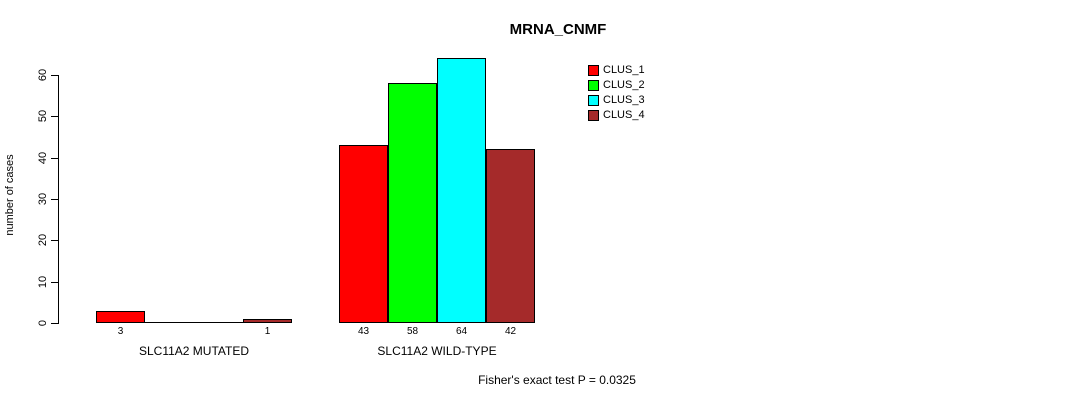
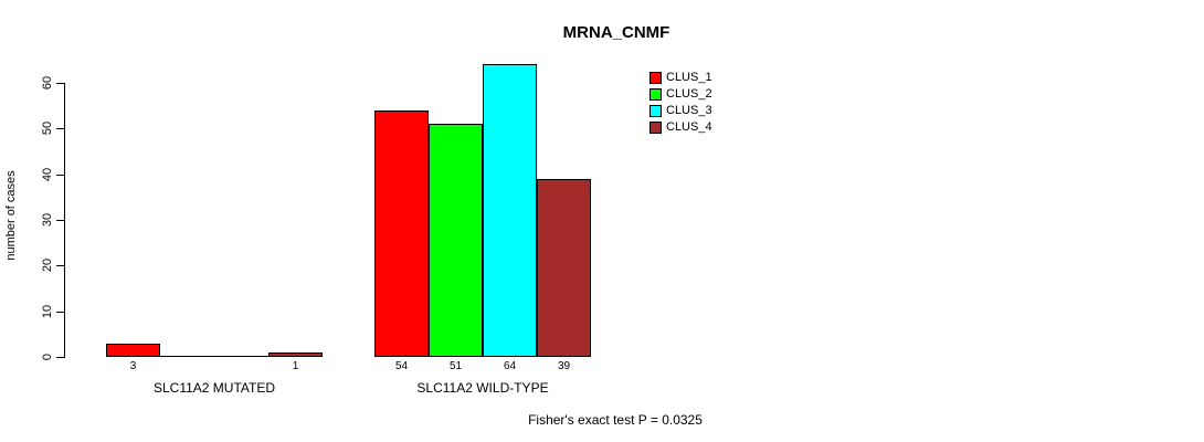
CLUS_1/SLC11A2 WILD-TYPE: 43 -> 54
CLUS_2/SLC11A2 WILD-TYPE: 58 -> 51
CLUS_4/SLC11A2 WILD-TYPE: 42 -> 39
